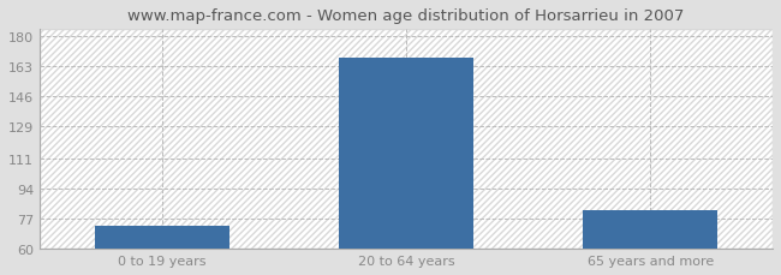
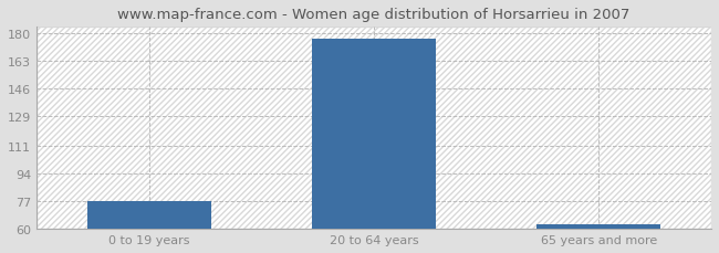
0 to 19 years: 73 -> 77
20 to 64 years: 168 -> 177
65 years and more: 82 -> 63
